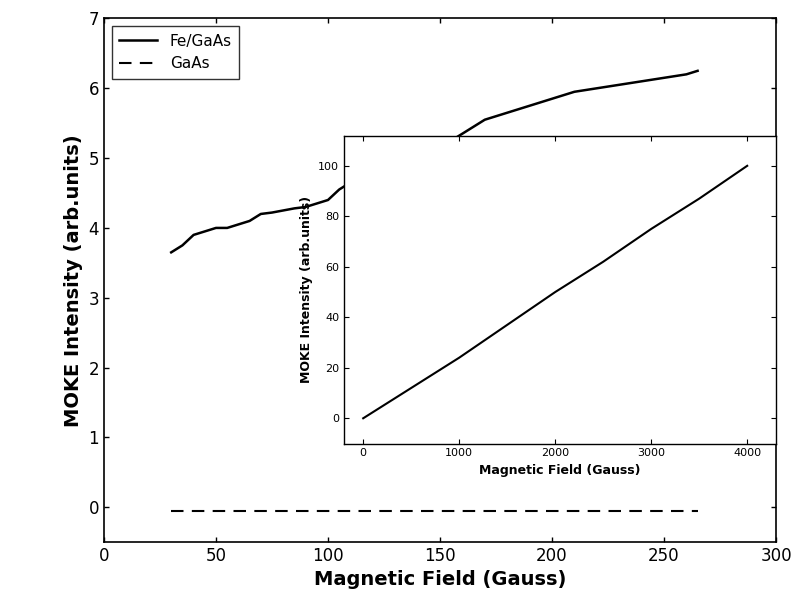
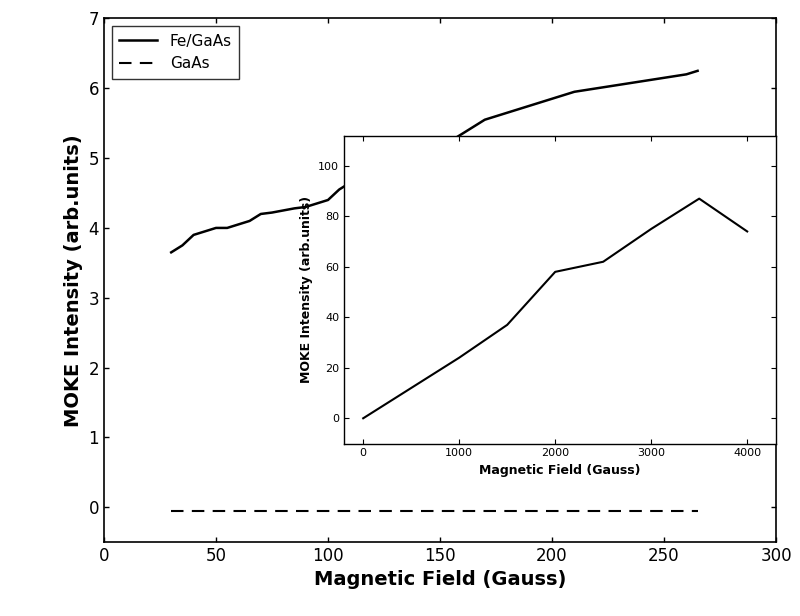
2000: 50 -> 58
4000: 100 -> 74
